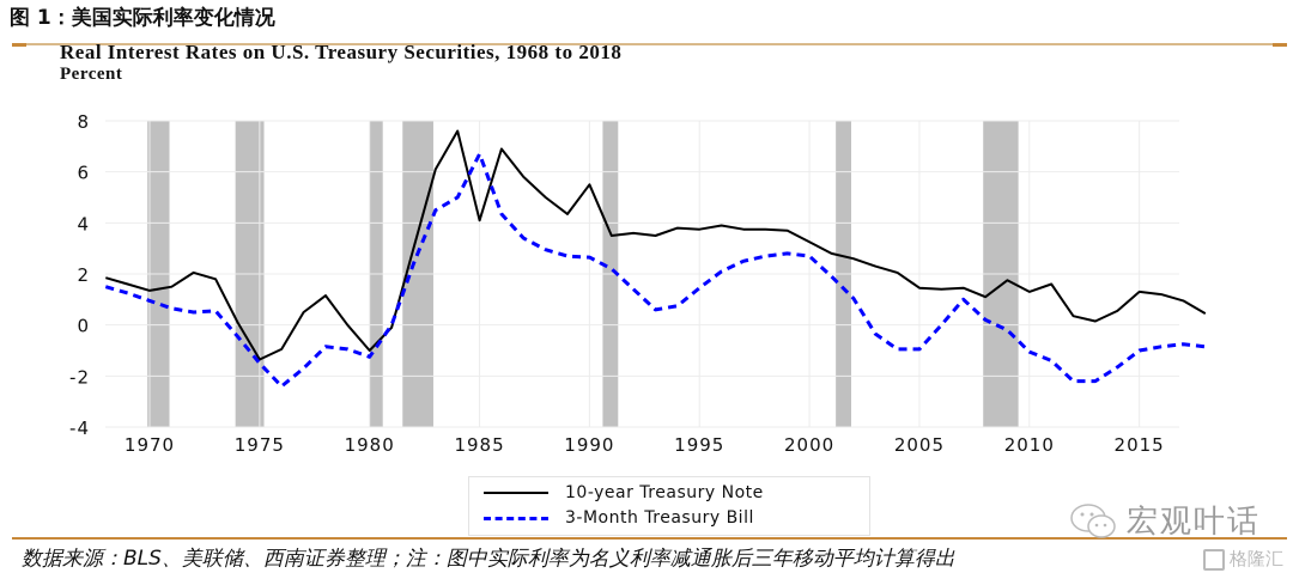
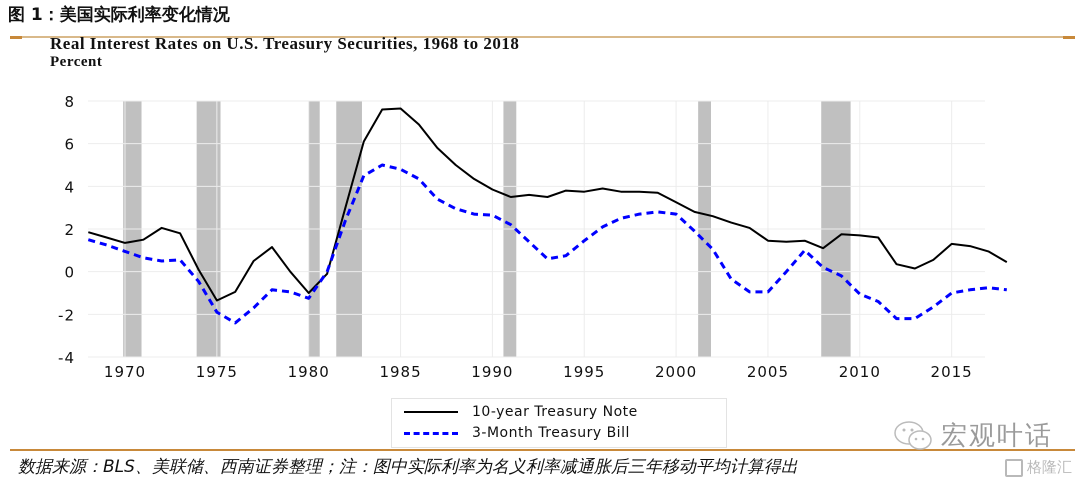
3-Month Treasury Bill/1975: -1.5 -> -1.9
10-year Treasury Note/1985: 4.1 -> 7.7
3-Month Treasury Bill/1985: 6.7 -> 4.8
10-year Treasury Note/1990: 5.5 -> 3.9
10-year Treasury Note/2010: 1.3 -> 1.7
